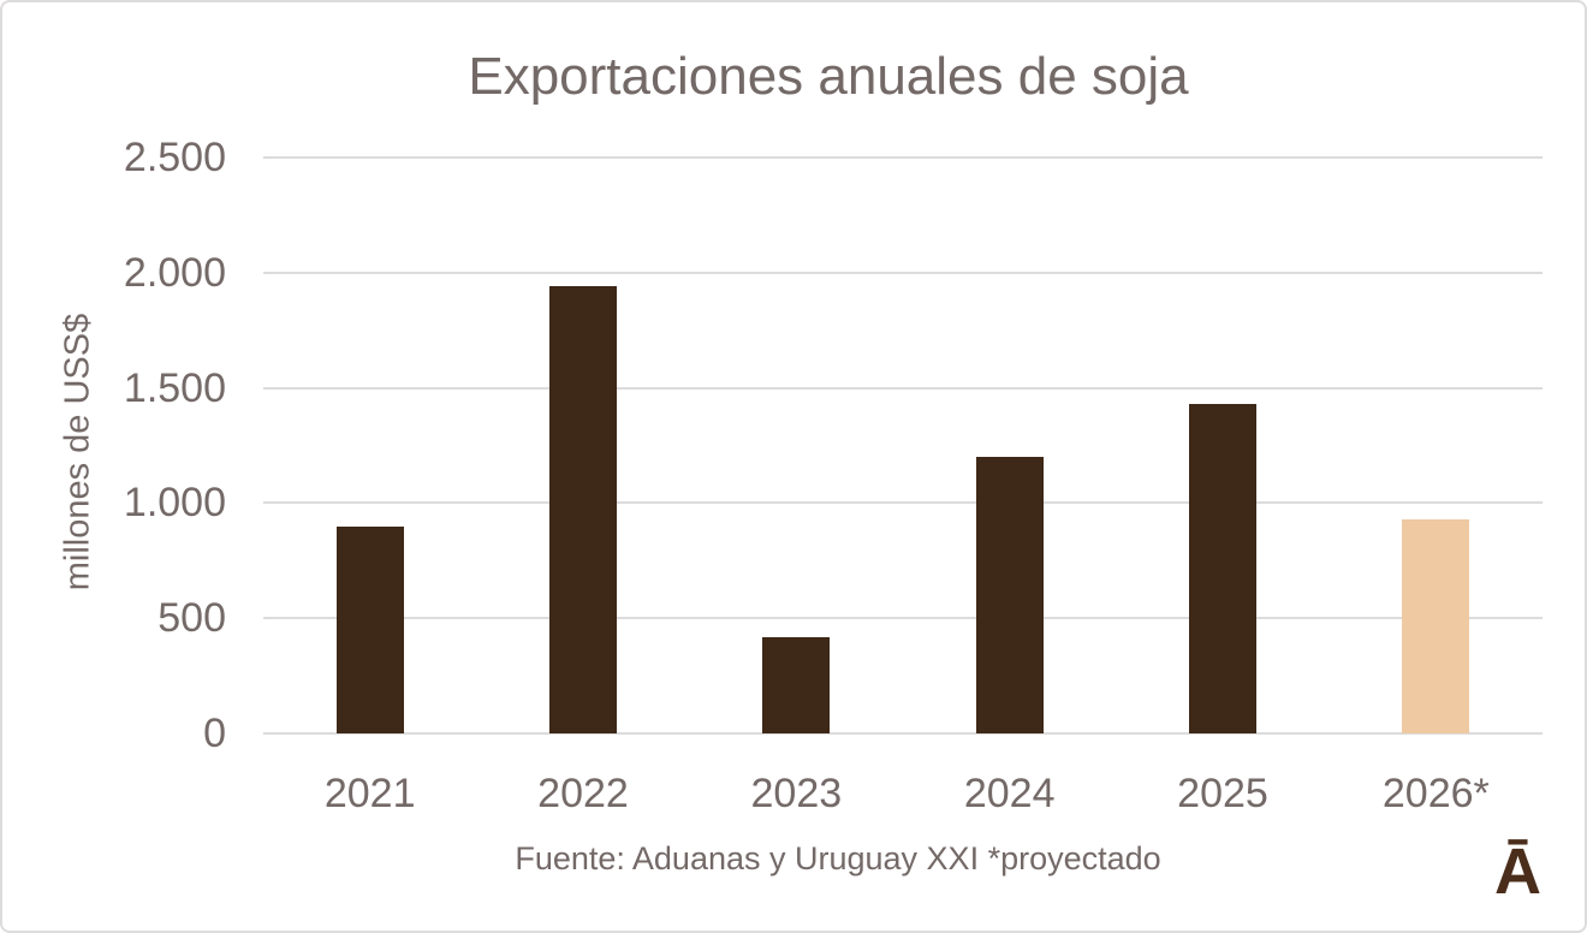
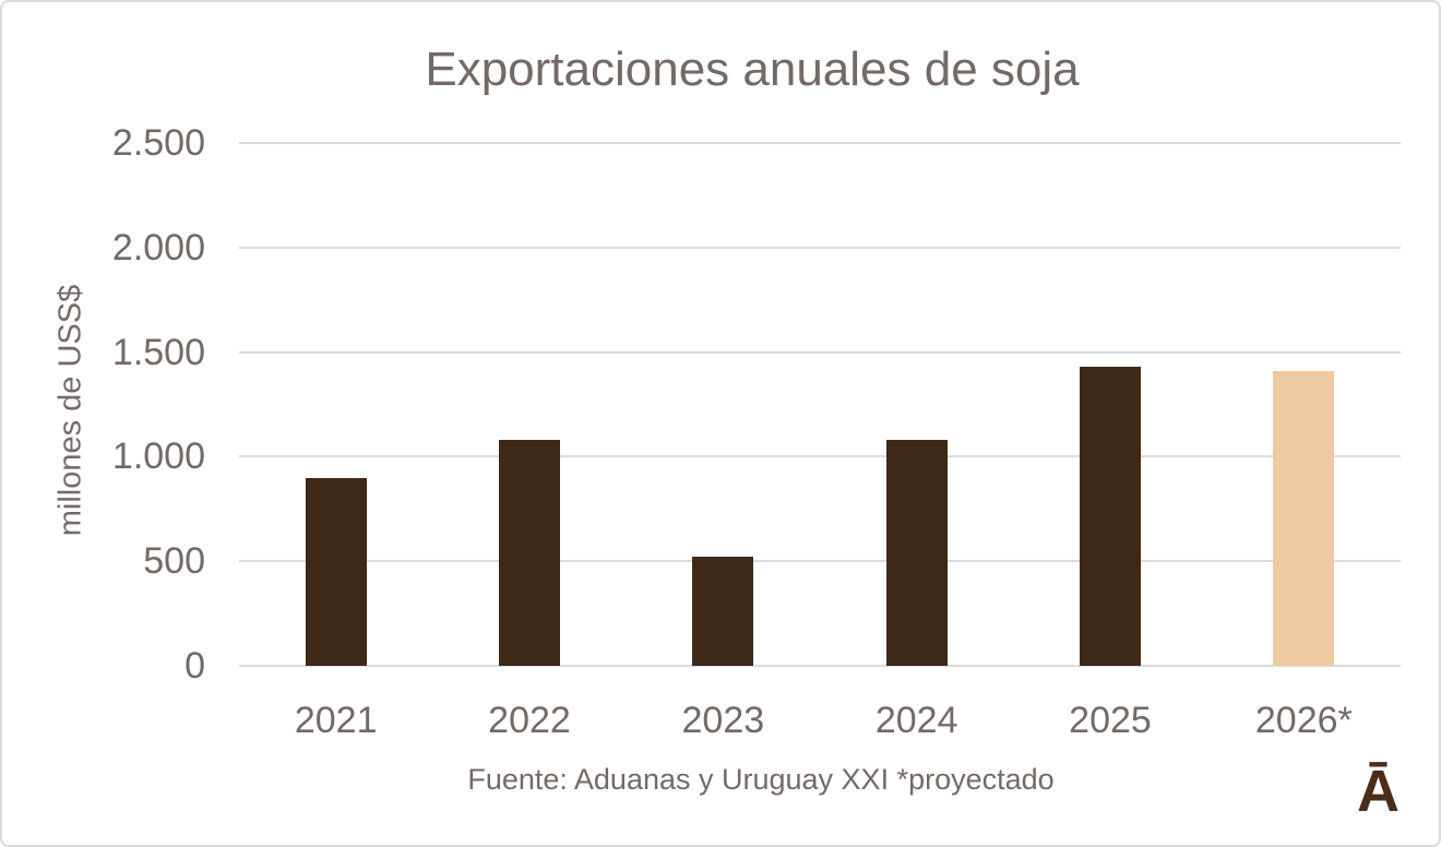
2022: 1940 -> 1080
2023: 420 -> 520
2024: 1200 -> 1080
2026*: 930 -> 1410
